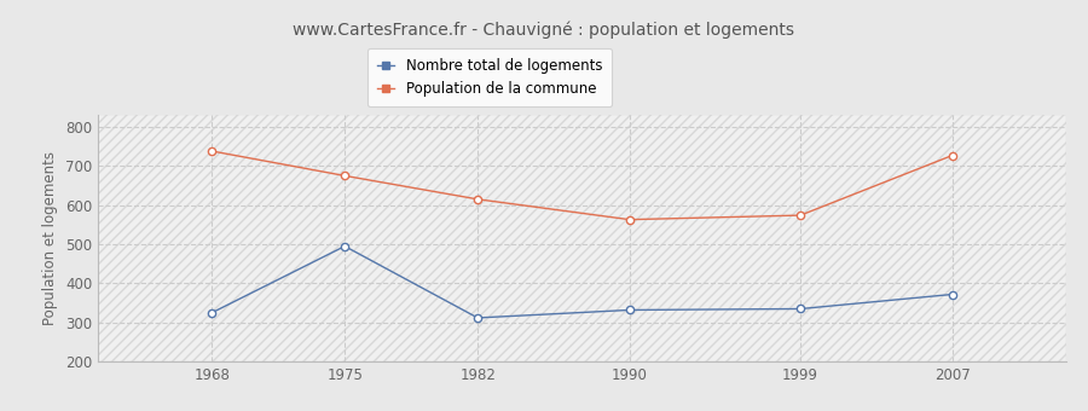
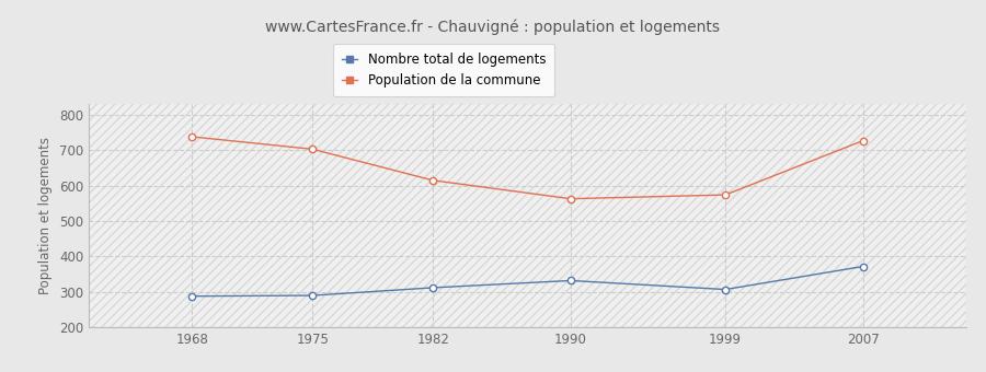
Nombre total de logements/1968: 325 -> 288
Nombre total de logements/1975: 495 -> 290
Population de la commune/1975: 675 -> 703
Nombre total de logements/1999: 335 -> 307
